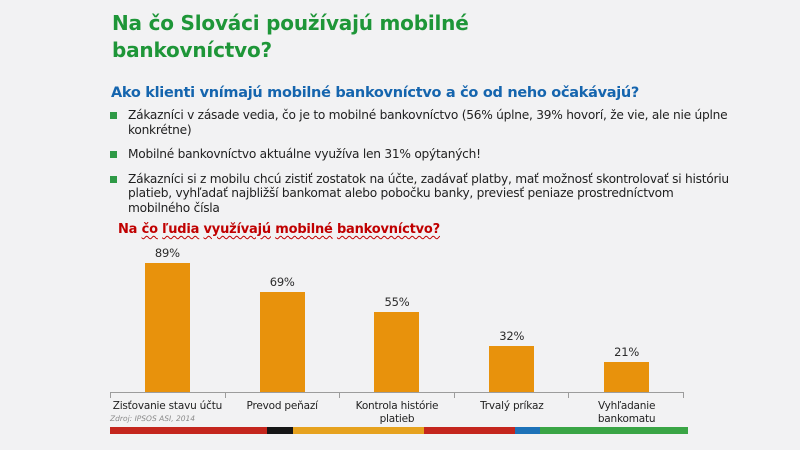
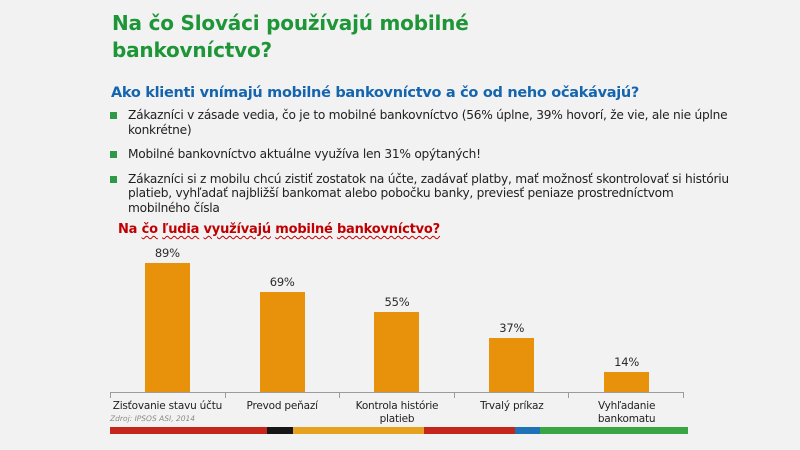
Trvalý príkaz: 32% -> 37%
Vyhľadanie bankomatu: 21% -> 14%
